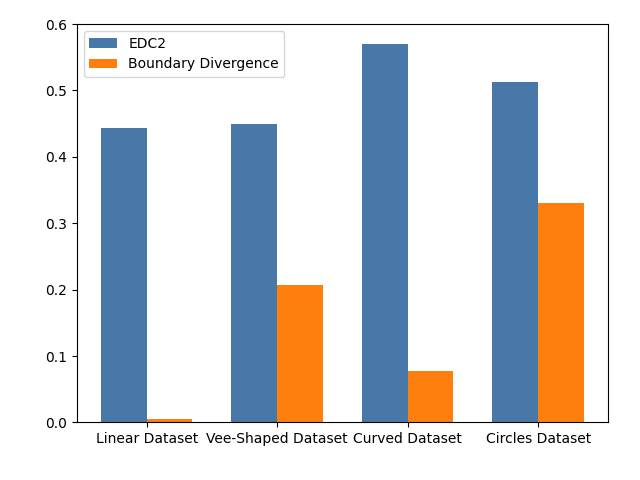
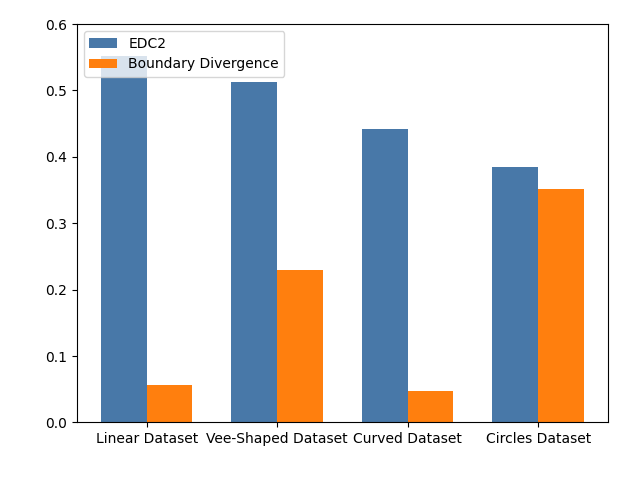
EDC2/Linear Dataset: 0.444 -> 0.552
Boundary Divergence/Linear Dataset: 0.005 -> 0.056
EDC2/Vee-Shaped Dataset: 0.449 -> 0.512
Boundary Divergence/Vee-Shaped Dataset: 0.207 -> 0.230
EDC2/Curved Dataset: 0.570 -> 0.442
Boundary Divergence/Curved Dataset: 0.077 -> 0.048
EDC2/Circles Dataset: 0.512 -> 0.384
Boundary Divergence/Circles Dataset: 0.330 -> 0.352
